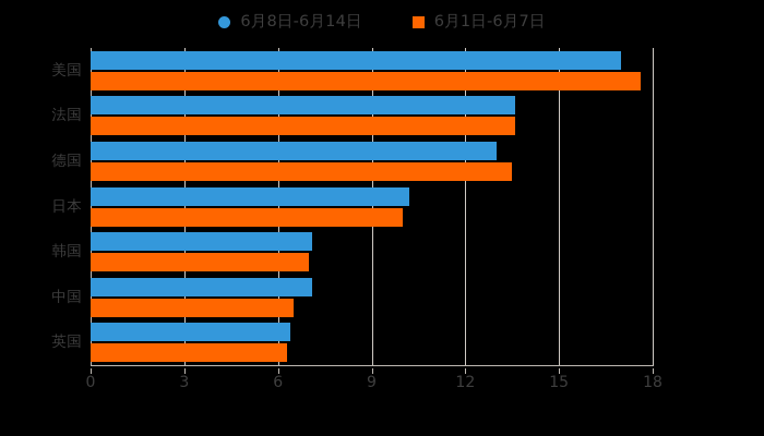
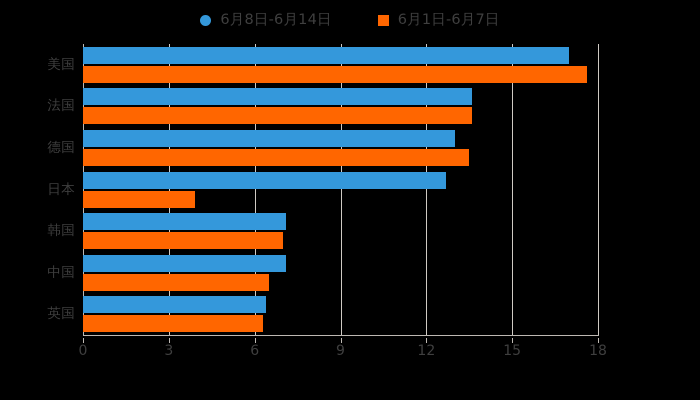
6月8日-6月14日/日本: 10.2 -> 12.7
6月1日-6月7日/日本: 10.0 -> 3.9
